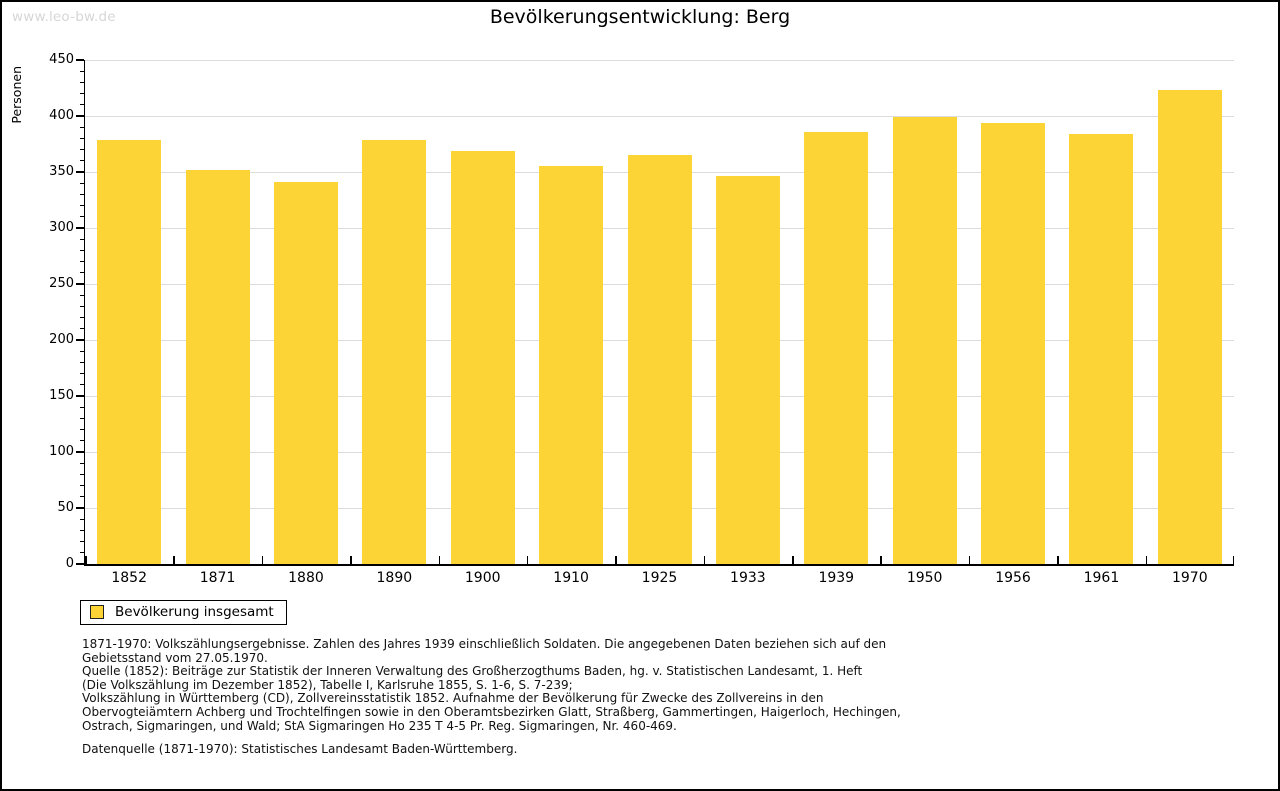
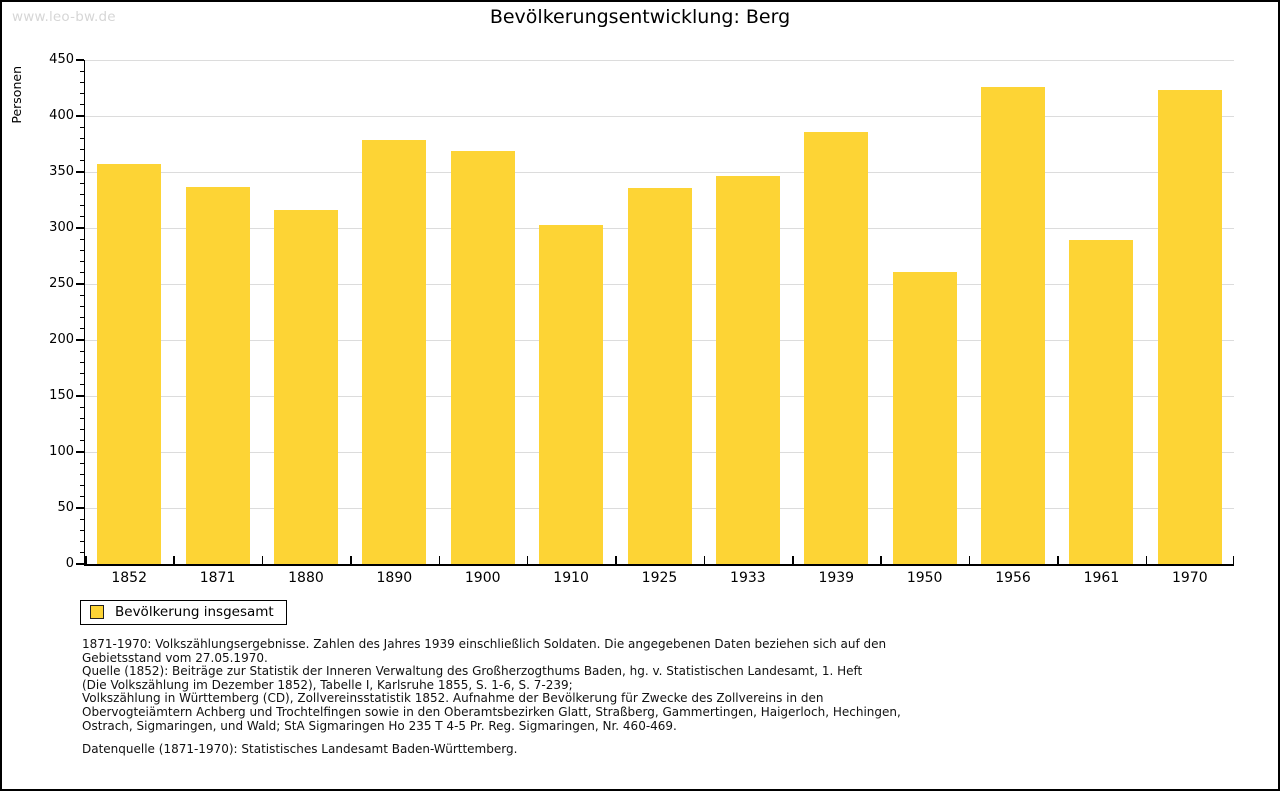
1852: 379 -> 357
1871: 352 -> 337
1880: 341 -> 316
1910: 355 -> 303
1925: 365 -> 336
1950: 399 -> 261
1956: 394 -> 426
1961: 384 -> 289
